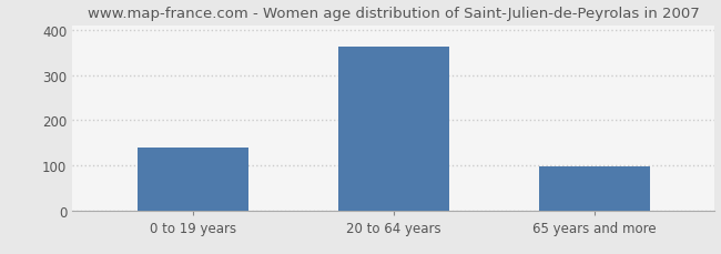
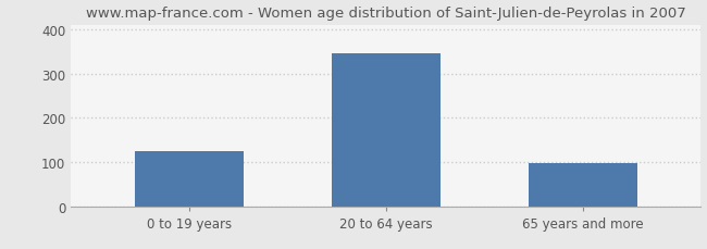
0 to 19 years: 140 -> 125
20 to 64 years: 362 -> 345
